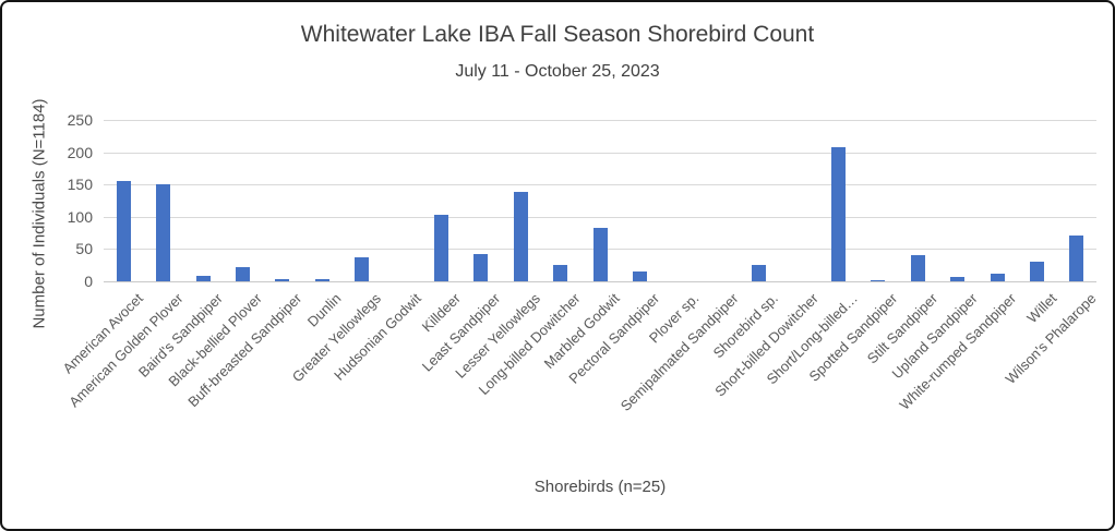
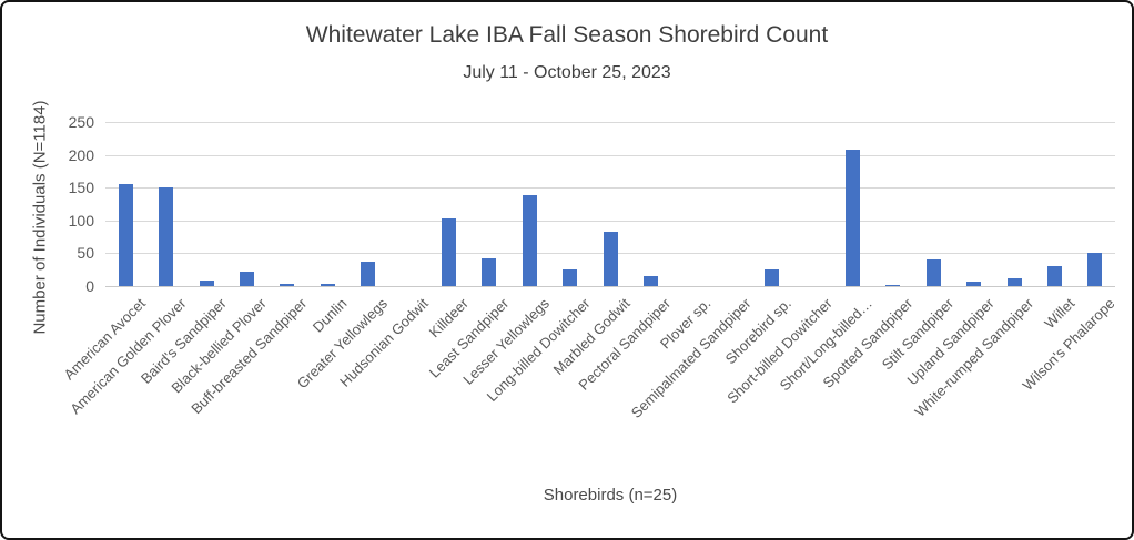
Wilson's Phalarope: 70 -> 50
